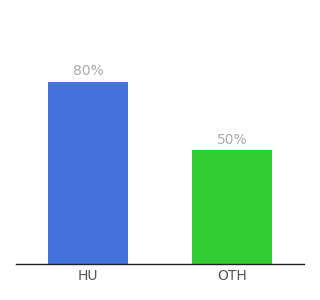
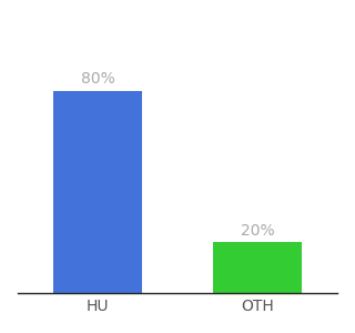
OTH: 50% -> 20%
